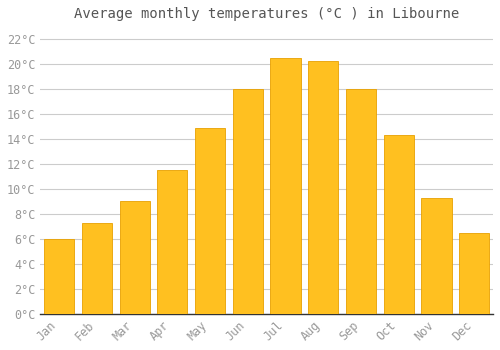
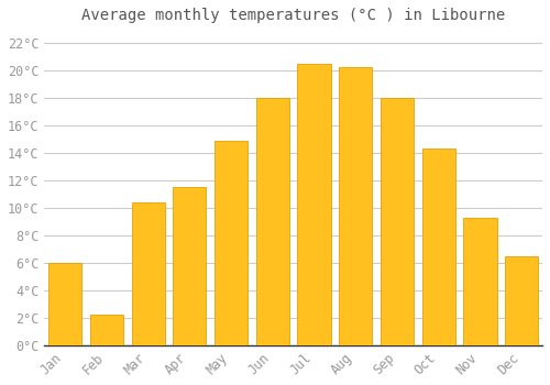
Feb: 7.3°C -> 2.2°C
Mar: 9.0°C -> 10.4°C
